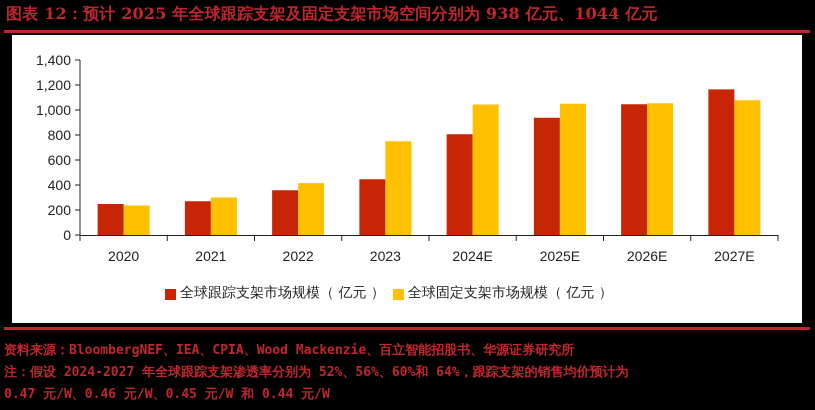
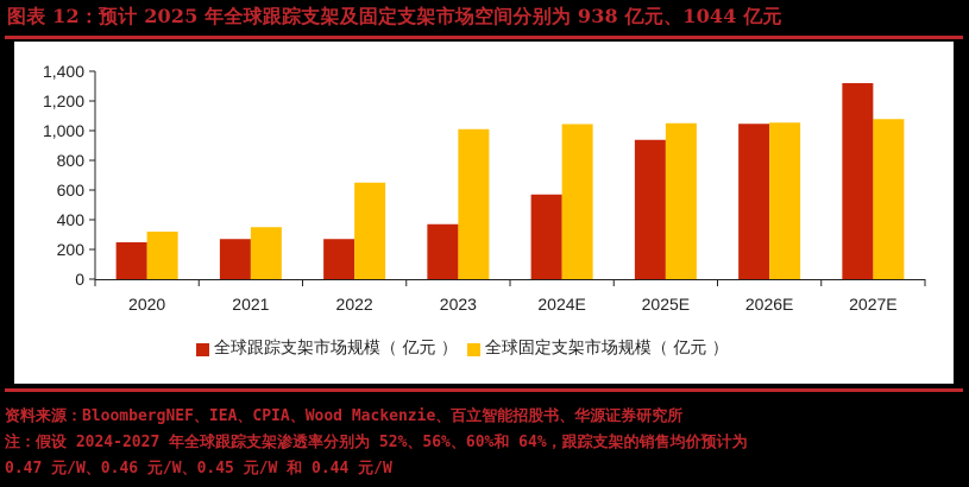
全球固定支架市场规模（亿元）/2020: 240 -> 320
全球固定支架市场规模（亿元）/2021: 300 -> 350
全球跟踪支架市场规模（亿元）/2022: 360 -> 270
全球固定支架市场规模（亿元）/2022: 420 -> 650
全球跟踪支架市场规模（亿元）/2023: 450 -> 370
全球固定支架市场规模（亿元）/2023: 750 -> 1010
全球跟踪支架市场规模（亿元）/2024E: 810 -> 570
全球跟踪支架市场规模（亿元）/2027E: 1160 -> 1320
